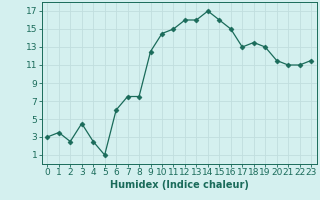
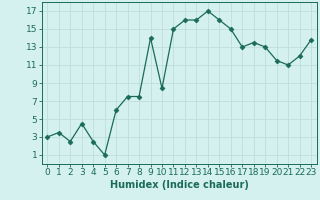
9: 12.5 -> 14.0
10: 14.5 -> 8.4
22: 11.0 -> 12.0
23: 11.5 -> 13.8
